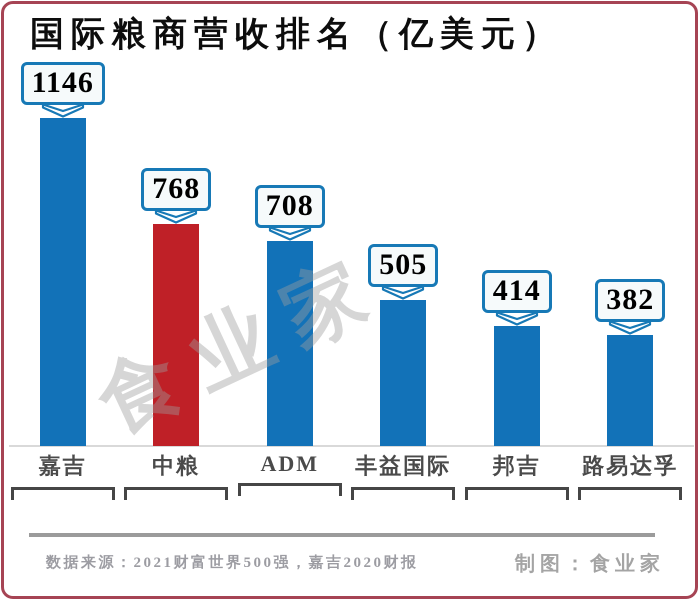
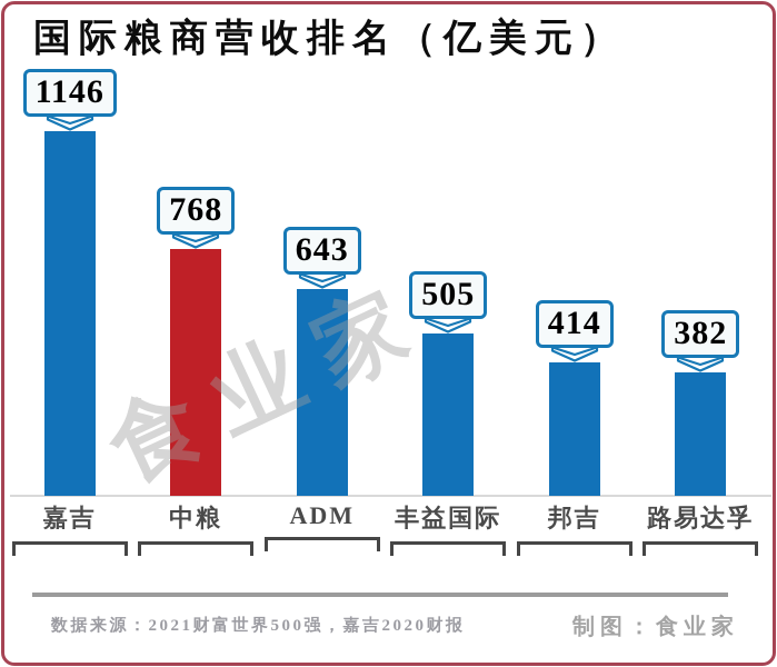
ADM: 708 -> 643
